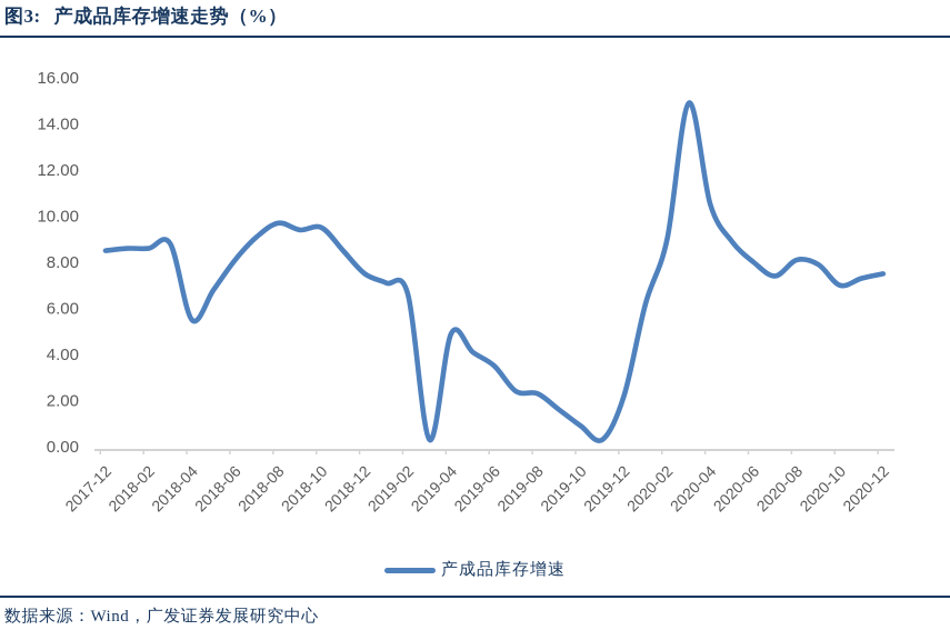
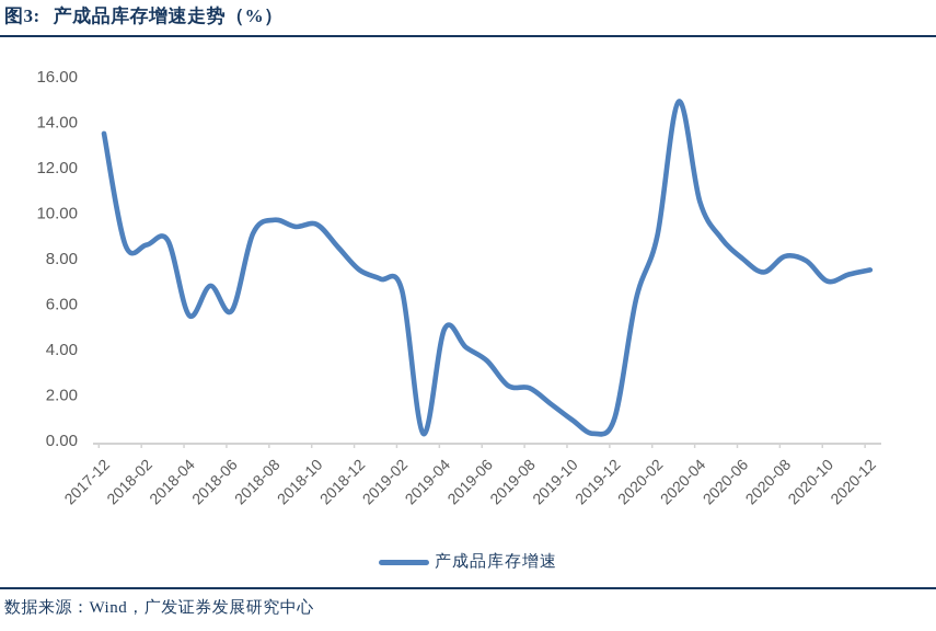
2017-12: 8.5 -> 13.5
2018-06: 8.1 -> 5.7
2019-12: 2.2 -> 1.0
